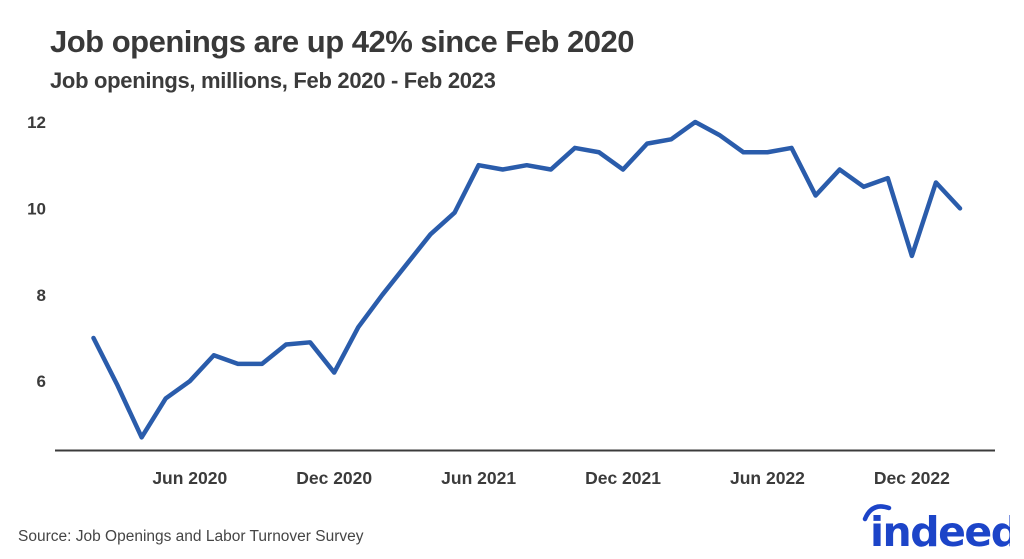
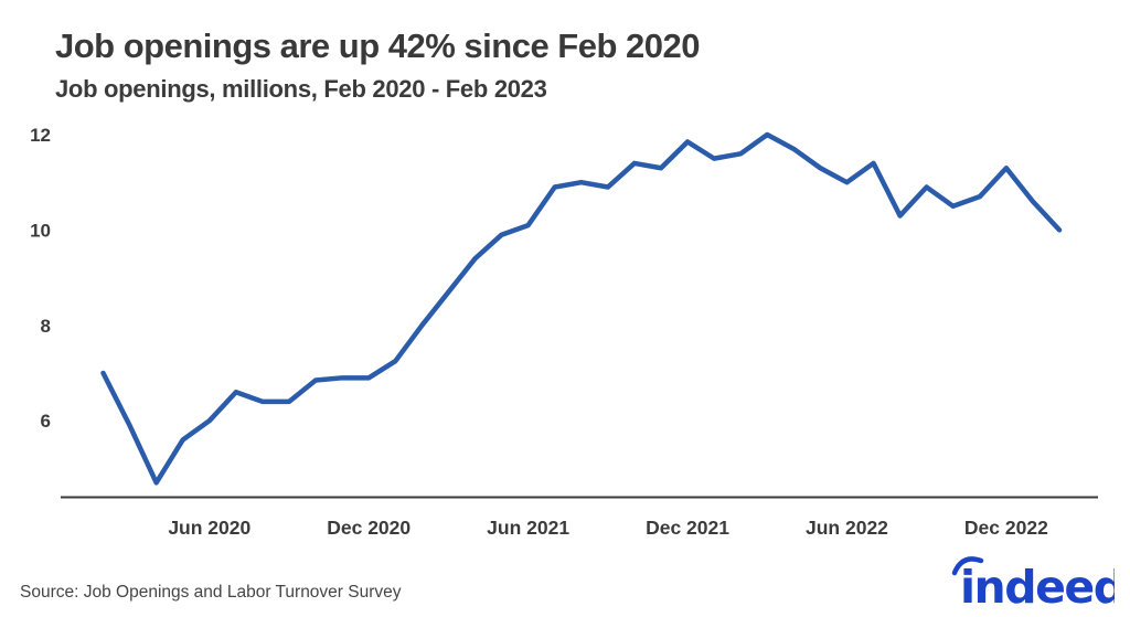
Dec 2020: 6.2 -> 6.9
Jun 2021: 11.0 -> 10.1
Dec 2021: 10.9 -> 11.8
Jun 2022: 11.3 -> 11.0
Dec 2022: 8.9 -> 11.3
